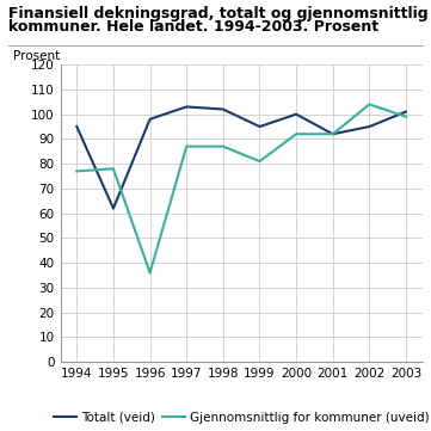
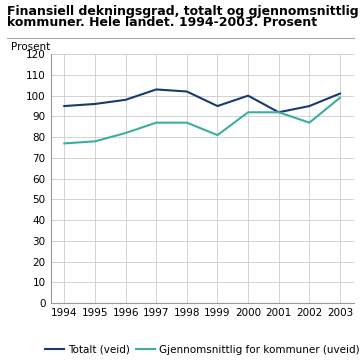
Totalt (veid)/1995: 62 -> 96
Gjennomsnittlig for kommuner (uveid)/1996: 36 -> 82
Gjennomsnittlig for kommuner (uveid)/2002: 104 -> 87
